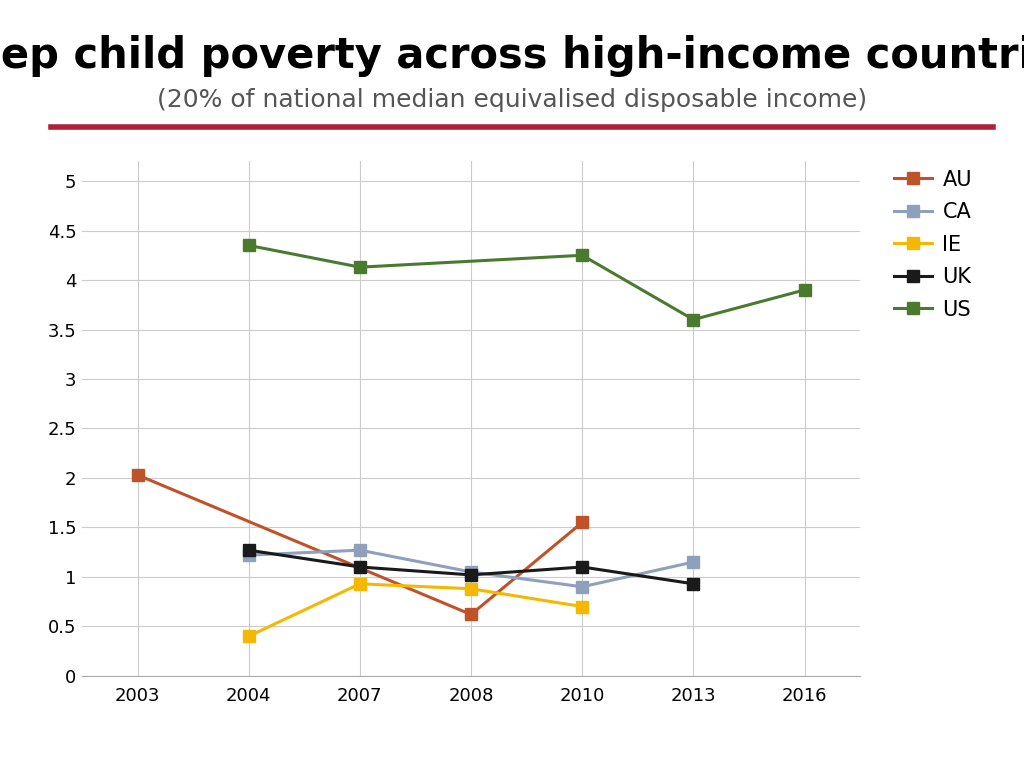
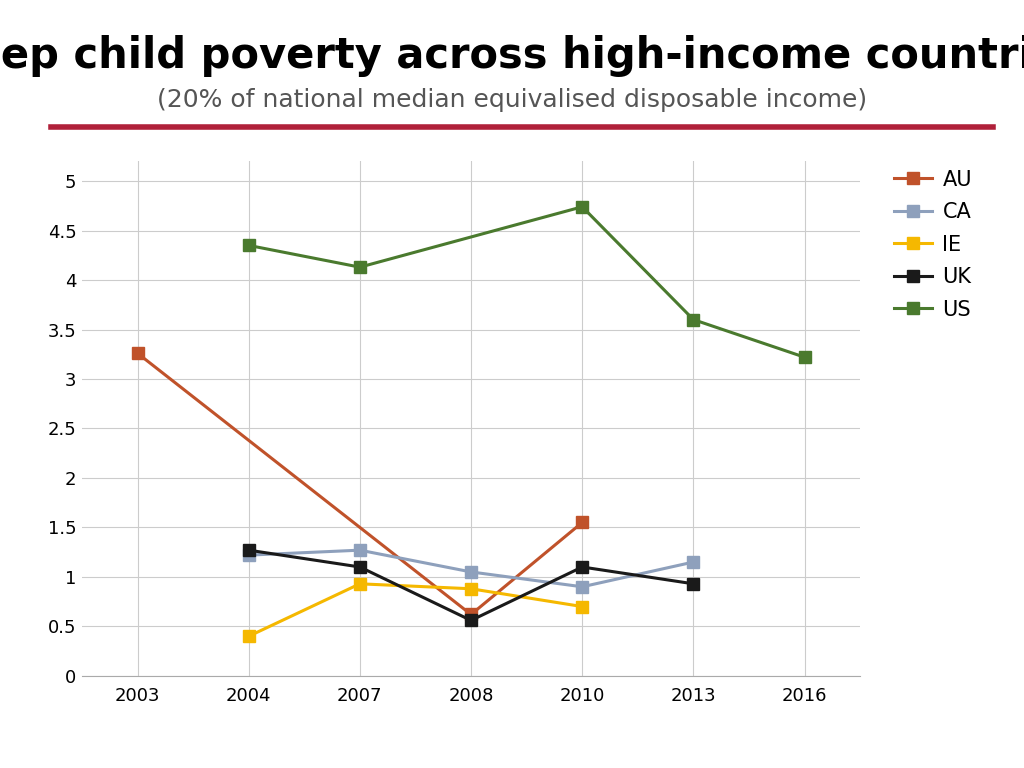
AU/2003: 2.03 -> 3.26
UK/2008: 1.02 -> 0.56
US/2010: 4.25 -> 4.74
US/2016: 3.90 -> 3.22
